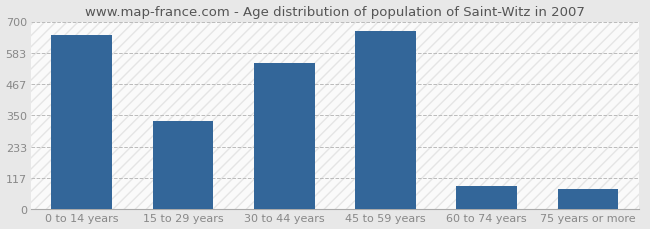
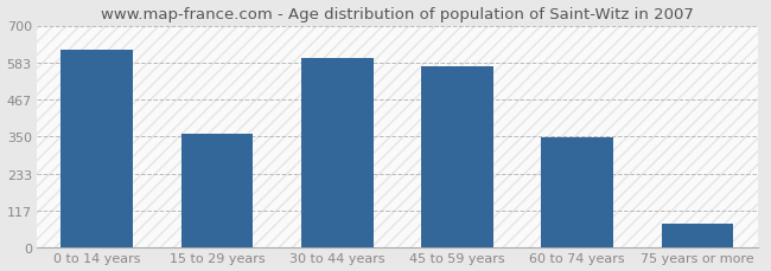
0 to 14 years: 650 -> 622
15 to 29 years: 330 -> 358
30 to 44 years: 545 -> 597
45 to 59 years: 665 -> 570
60 to 74 years: 85 -> 348
